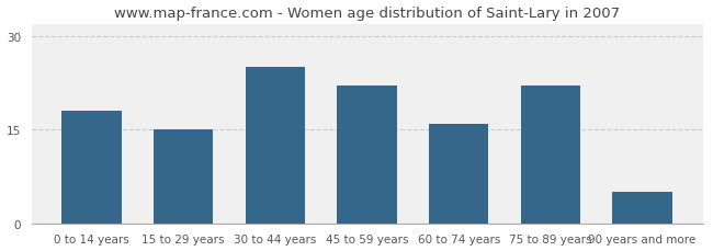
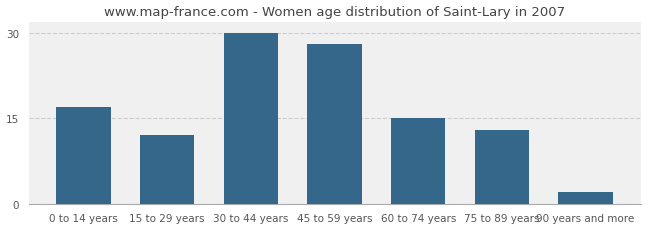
0 to 14 years: 18 -> 17
15 to 29 years: 15 -> 12
30 to 44 years: 25 -> 30
45 to 59 years: 22 -> 28
60 to 74 years: 16 -> 15
75 to 89 years: 22 -> 13
90 years and more: 5 -> 2
